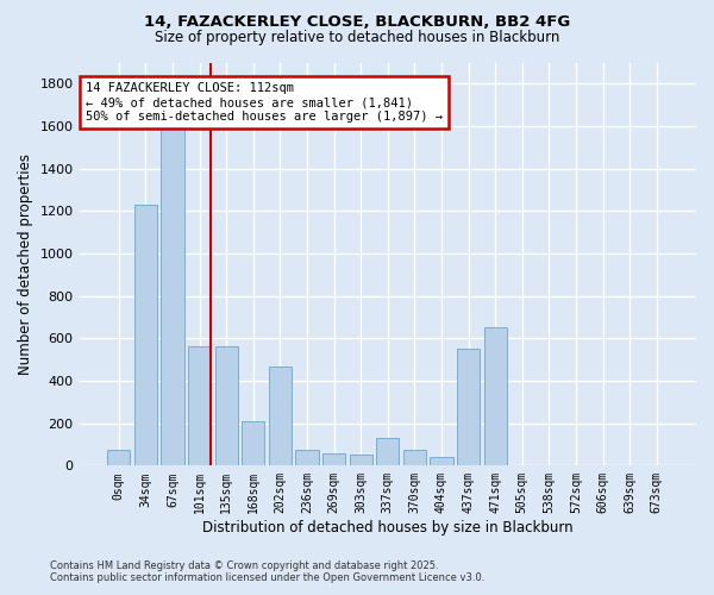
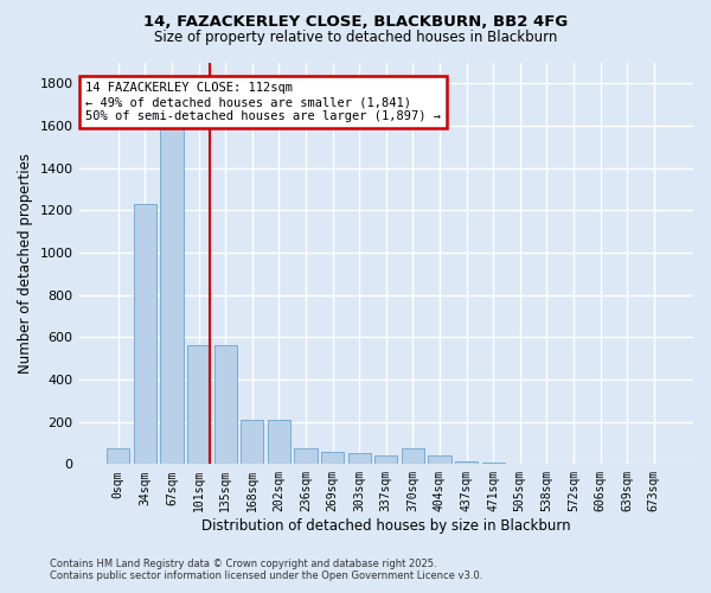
202sqm: 470 -> 210
337sqm: 130 -> 40
437sqm: 550 -> 10
471sqm: 650 -> 0
